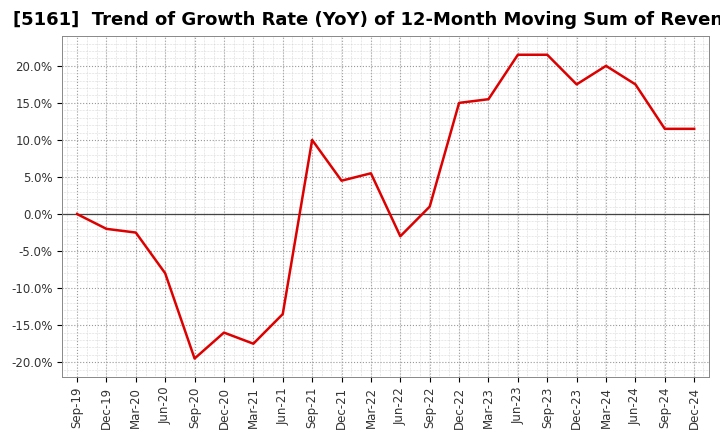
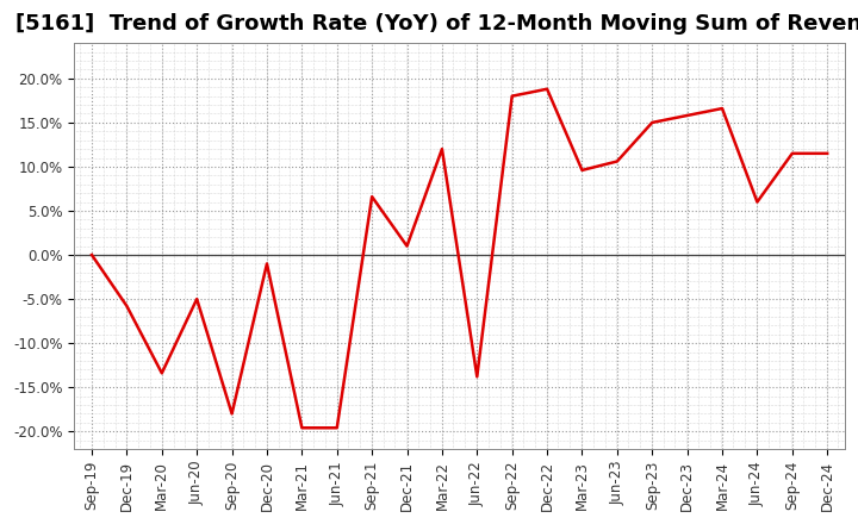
Dec-19: -2.0% -> -5.8%
Mar-20: -2.5% -> -13.4%
Jun-20: -8.0% -> -5.0%
Sep-20: -19.5% -> -18.0%
Dec-20: -16.0% -> -1.0%
Mar-21: -17.5% -> -19.6%
Jun-21: -13.5% -> -19.6%
Sep-21: 10.0% -> 6.6%
Dec-21: 4.5% -> 1.0%
Mar-22: 5.5% -> 12.0%
Jun-22: -3.0% -> -13.8%
Sep-22: 1.0% -> 18.0%
Dec-22: 15.0% -> 18.8%
Mar-23: 15.5% -> 9.6%
Jun-23: 21.5% -> 10.6%
Sep-23: 21.5% -> 15.0%
Dec-23: 17.5% -> 15.8%
Mar-24: 20.0% -> 16.6%
Jun-24: 17.5% -> 6.0%
